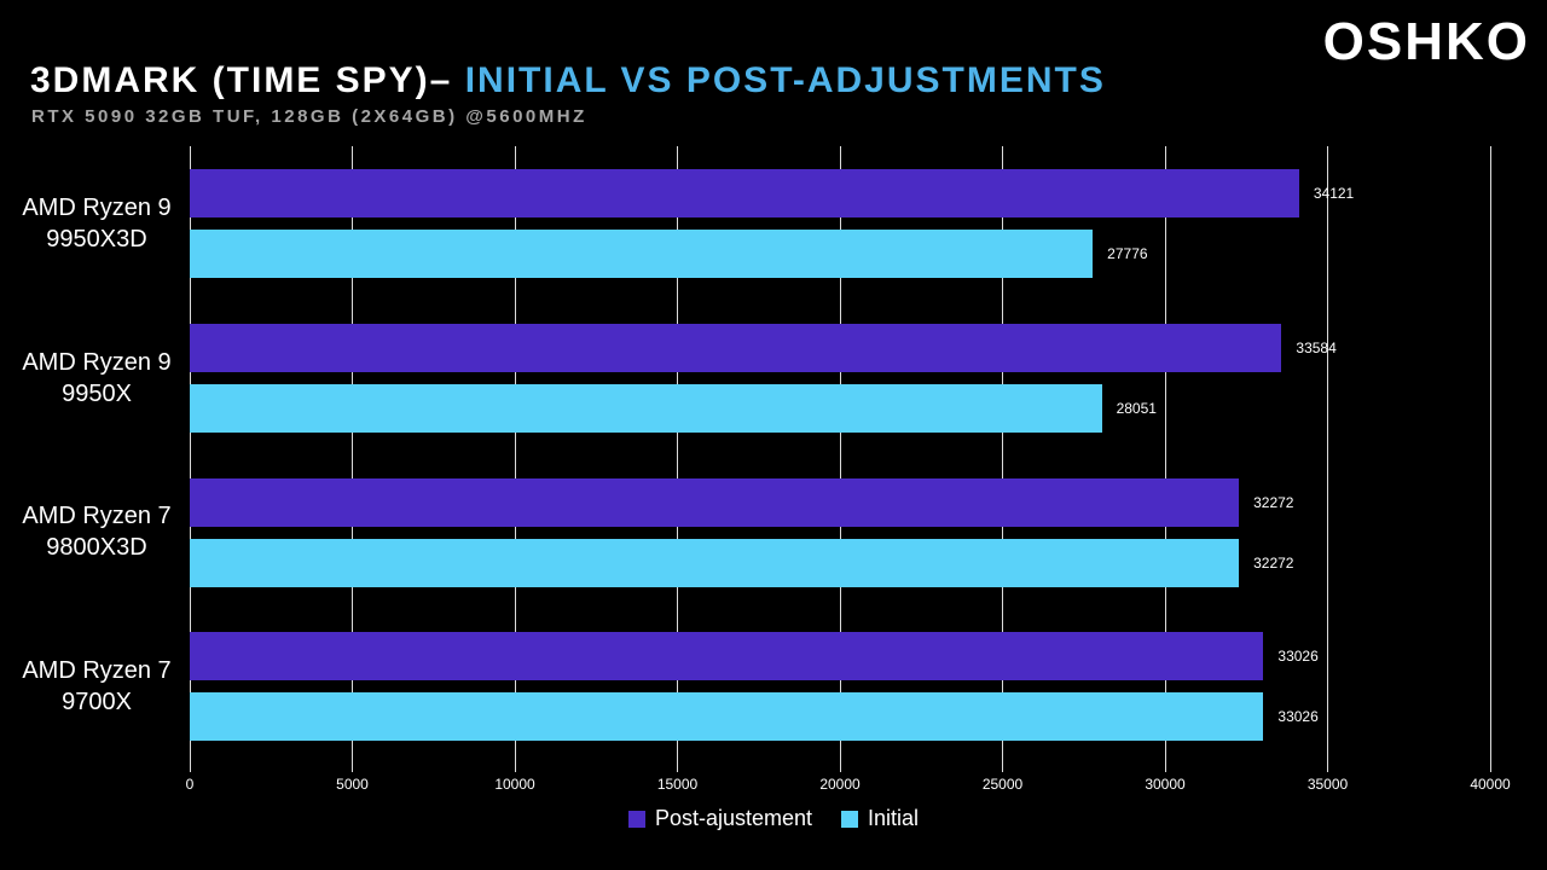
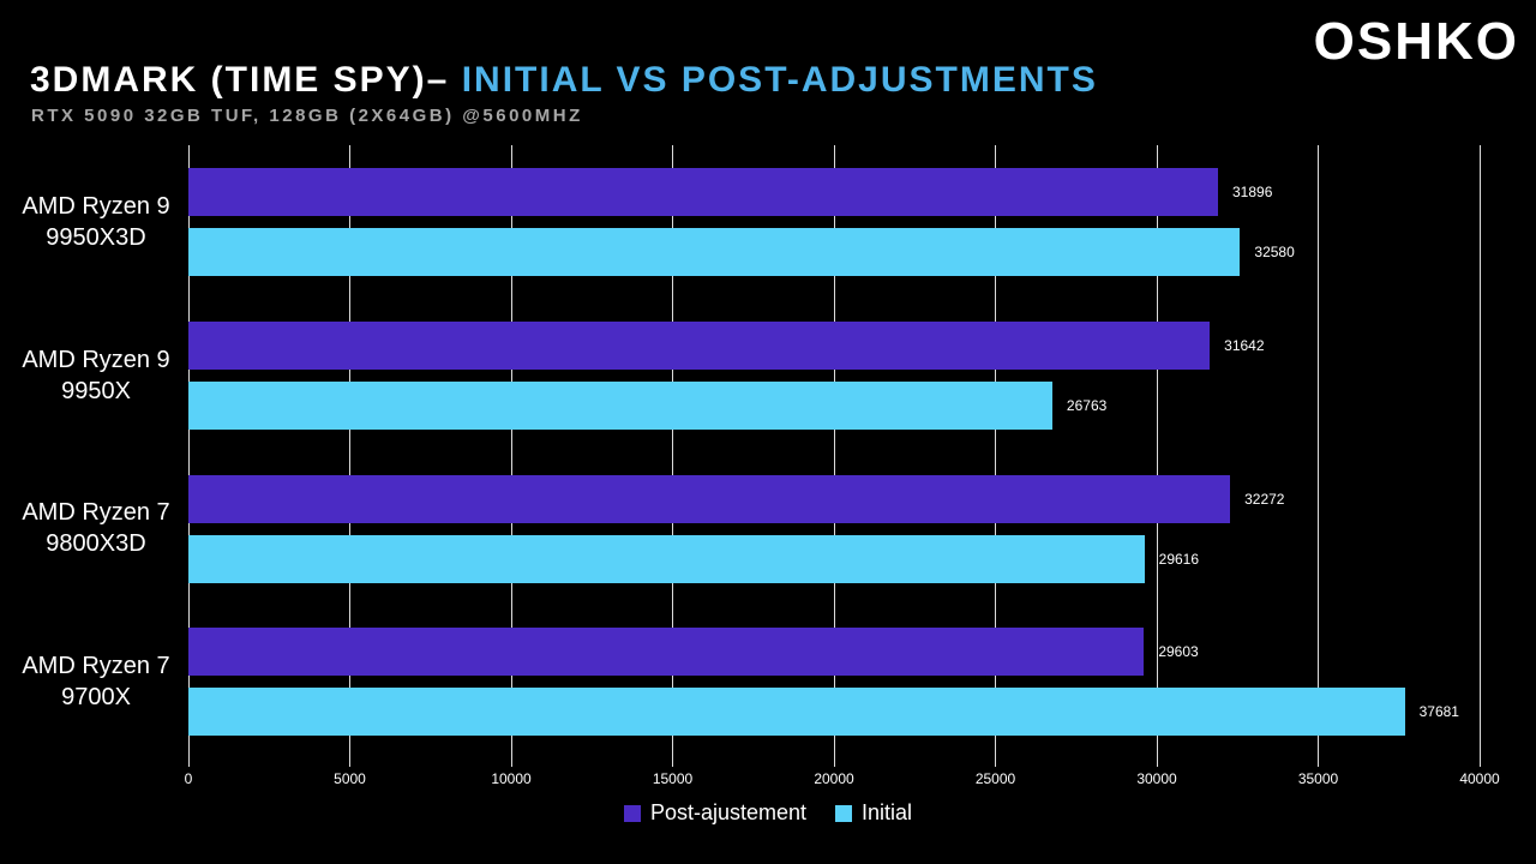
Post-ajustement/AMD Ryzen 9 9950X3D: 34121 -> 31896
Initial/AMD Ryzen 9 9950X3D: 27776 -> 32580
Post-ajustement/AMD Ryzen 9 9950X: 33584 -> 31642
Initial/AMD Ryzen 9 9950X: 28051 -> 26763
Initial/AMD Ryzen 7 9800X3D: 32272 -> 29616
Post-ajustement/AMD Ryzen 7 9700X: 33026 -> 29603
Initial/AMD Ryzen 7 9700X: 33026 -> 37681
